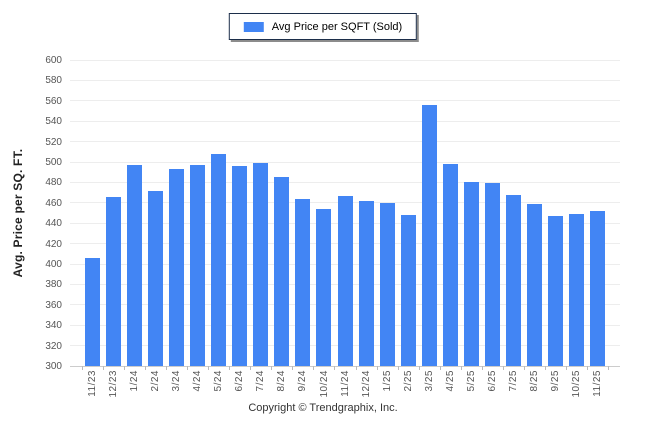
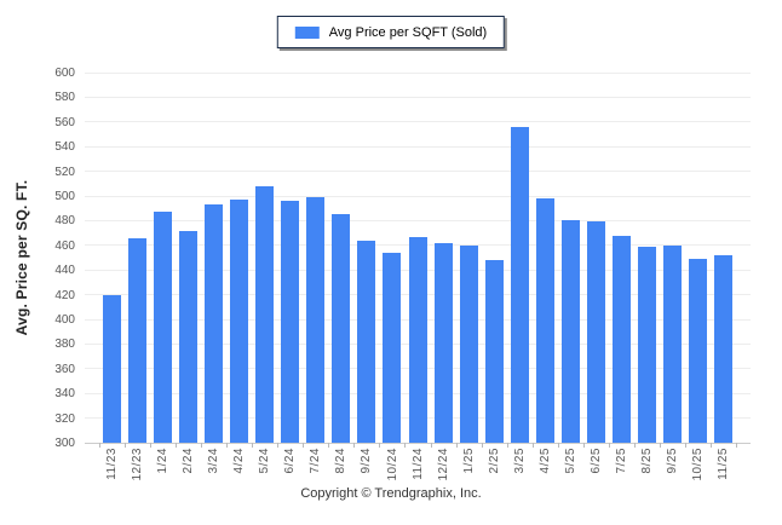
11/23: 406 -> 420
1/24: 497 -> 487
9/25: 447 -> 460
